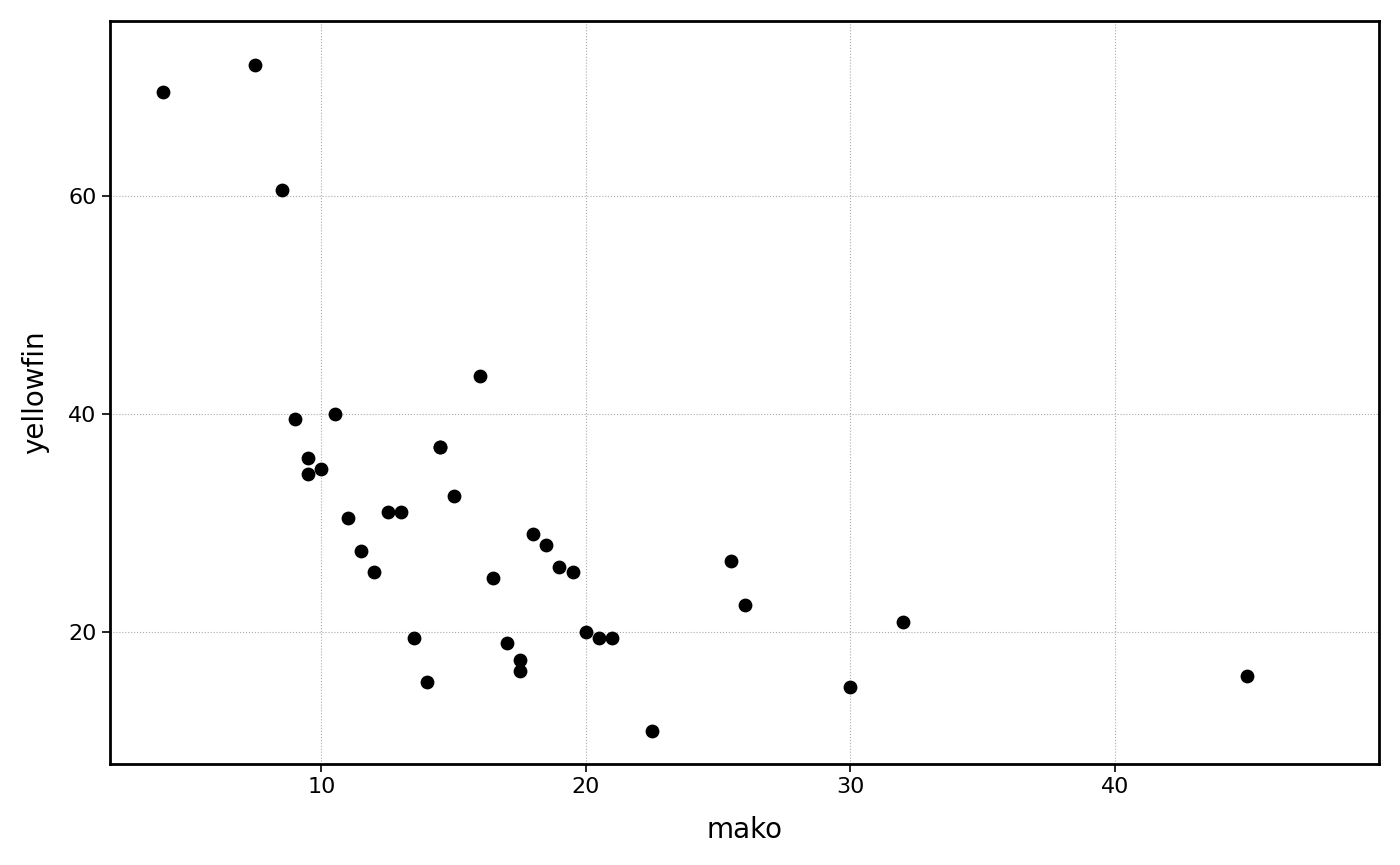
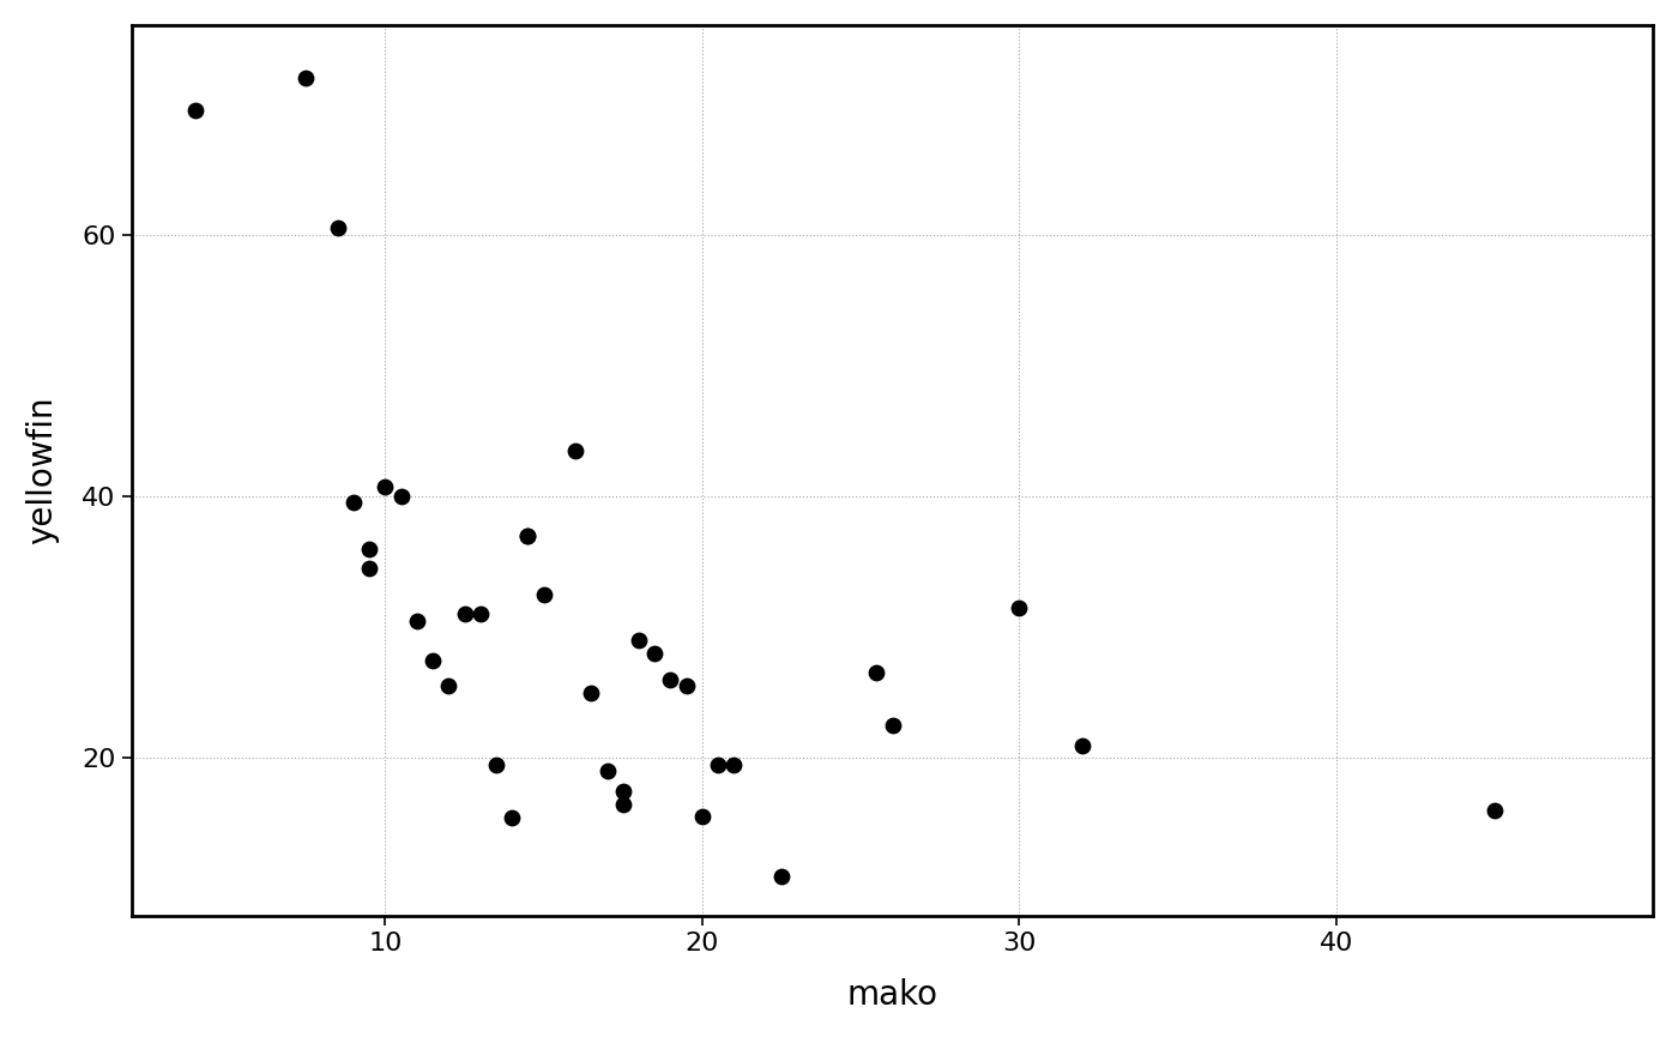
10: 35.0 -> 40.7
20: 20.0 -> 15.6
30: 15.0 -> 31.5
